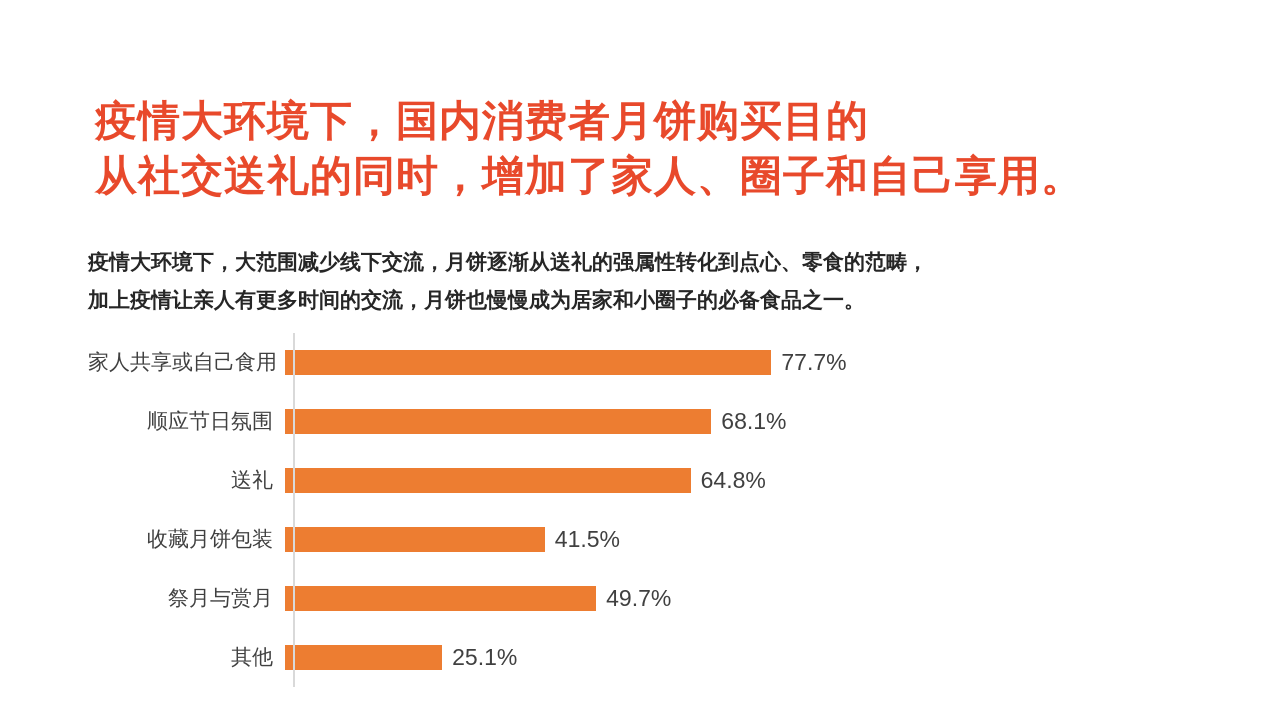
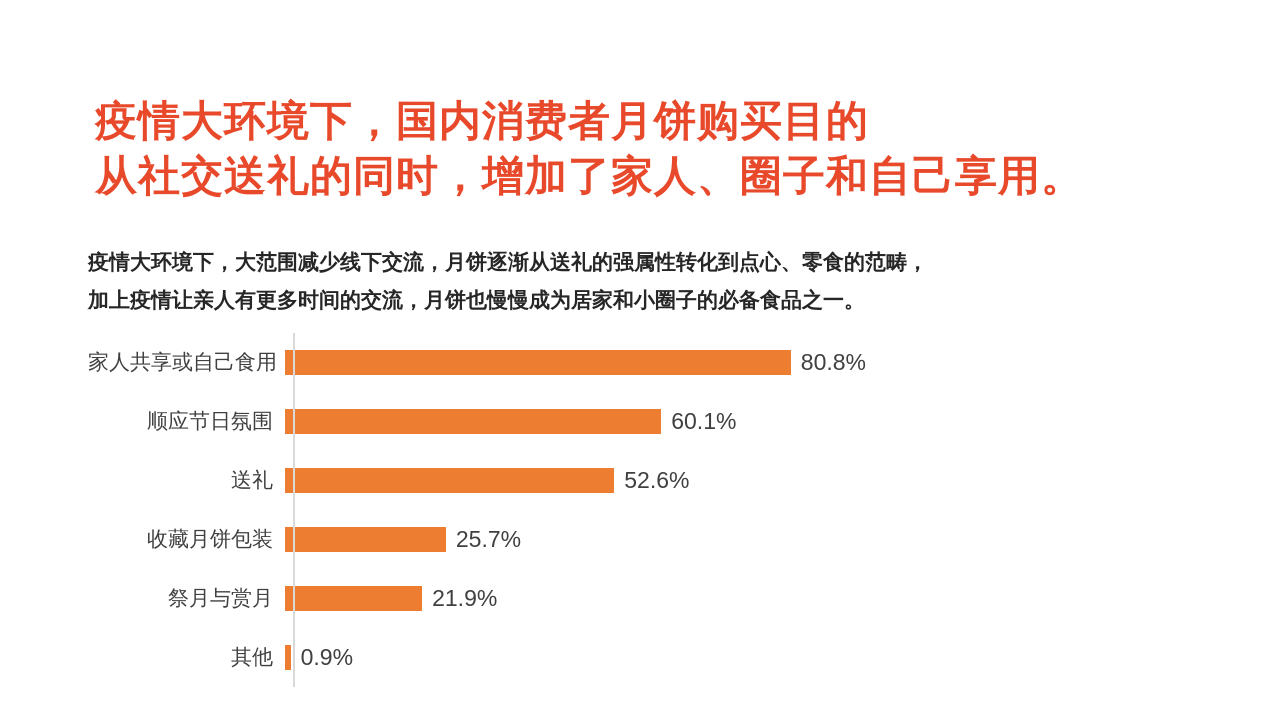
家人共享或自己食用: 77.7% -> 80.8%
顺应节日氛围: 68.1% -> 60.1%
送礼: 64.8% -> 52.6%
收藏月饼包装: 41.5% -> 25.7%
祭月与赏月: 49.7% -> 21.9%
其他: 25.1% -> 0.9%
